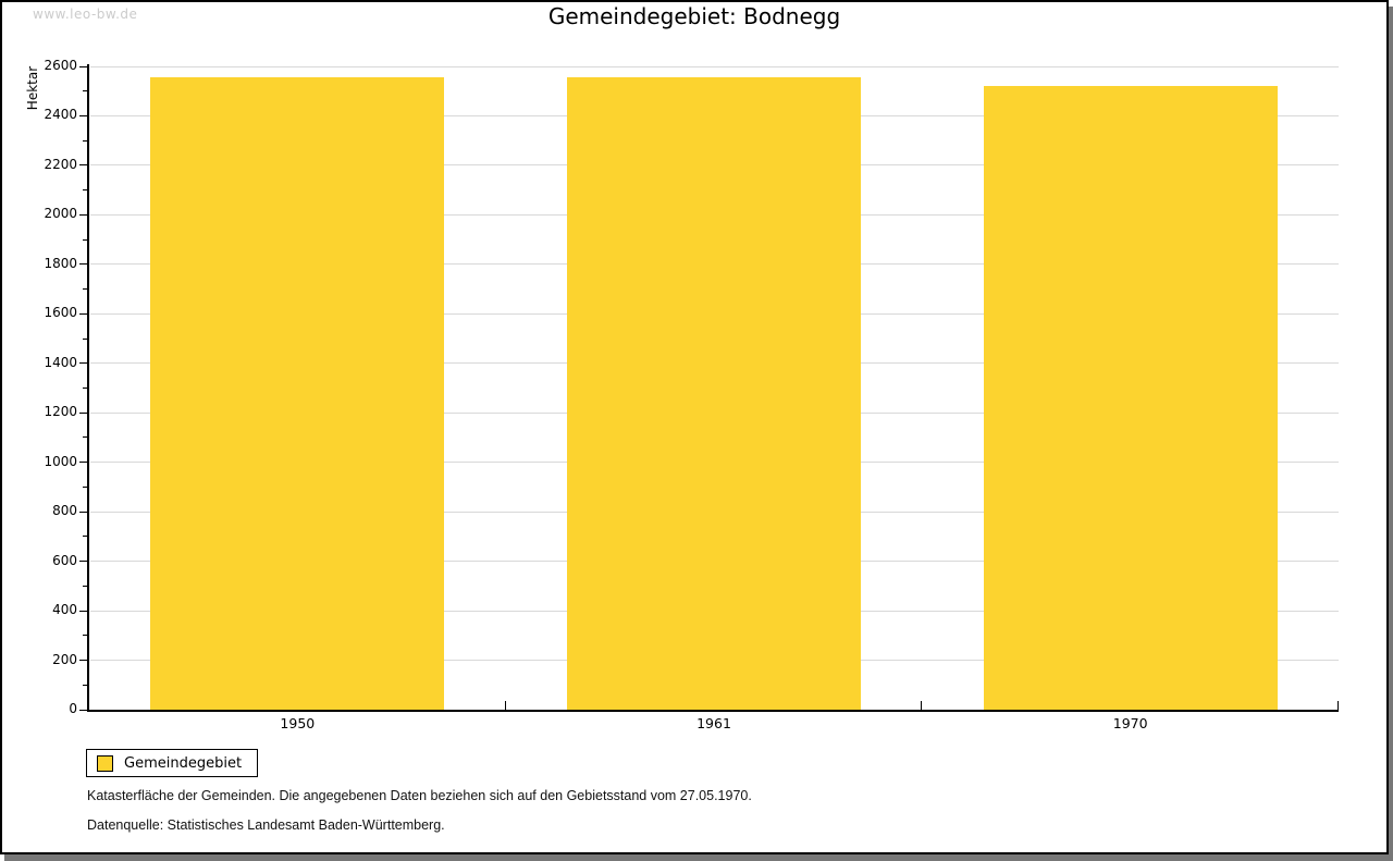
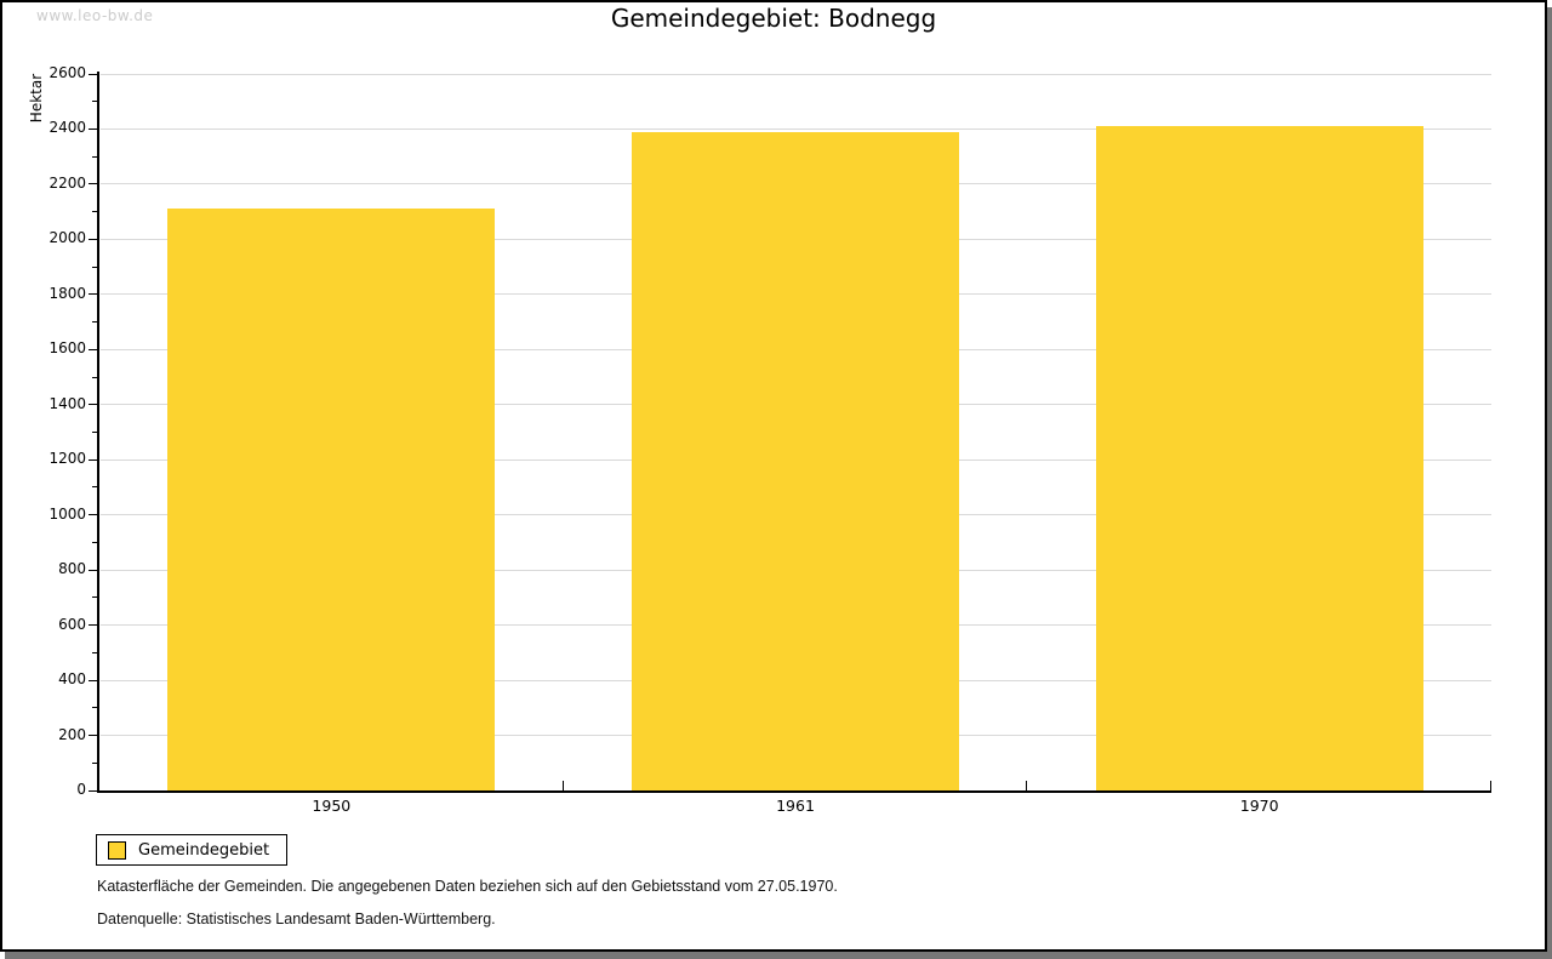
1950: 2560 -> 2110
1961: 2560 -> 2390
1970: 2520 -> 2410
